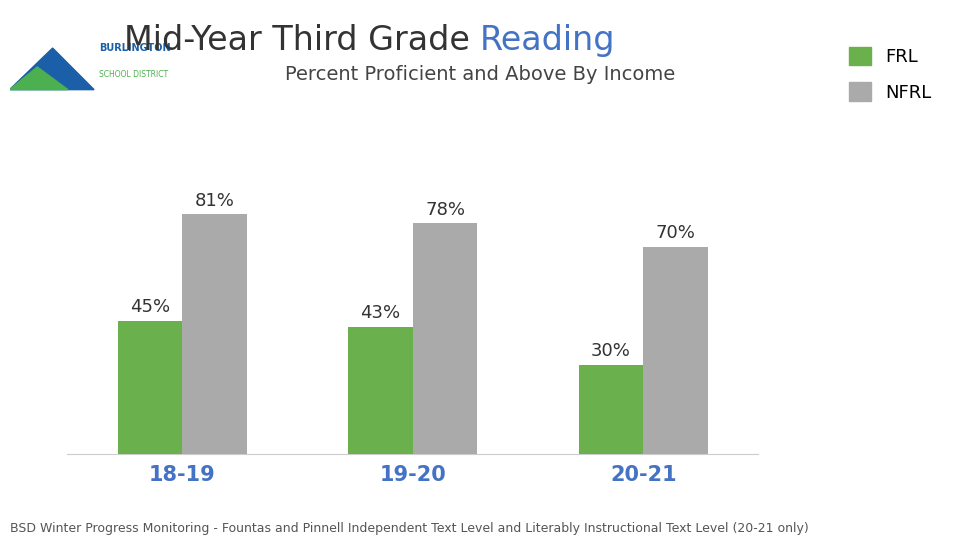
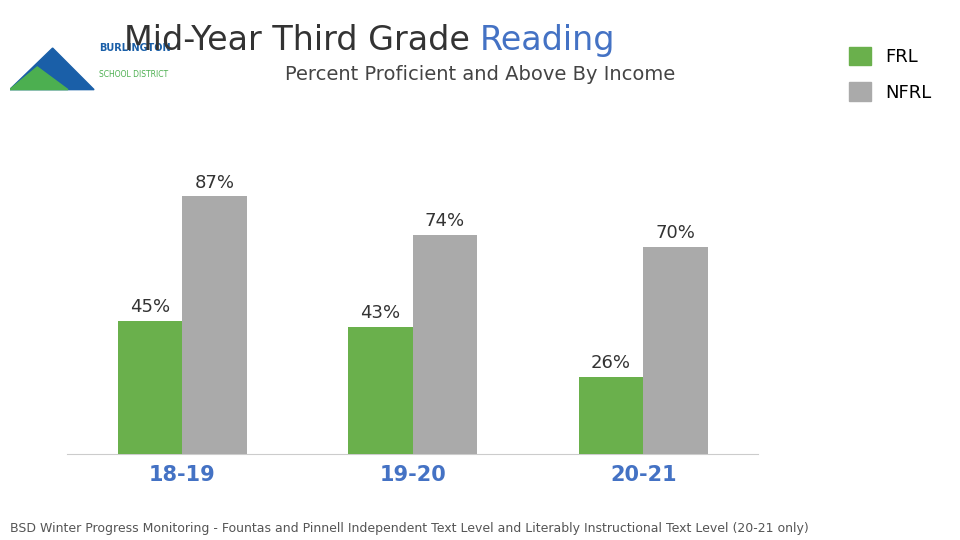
NFRL/18-19: 81% -> 87%
NFRL/19-20: 78% -> 74%
FRL/20-21: 30% -> 26%
